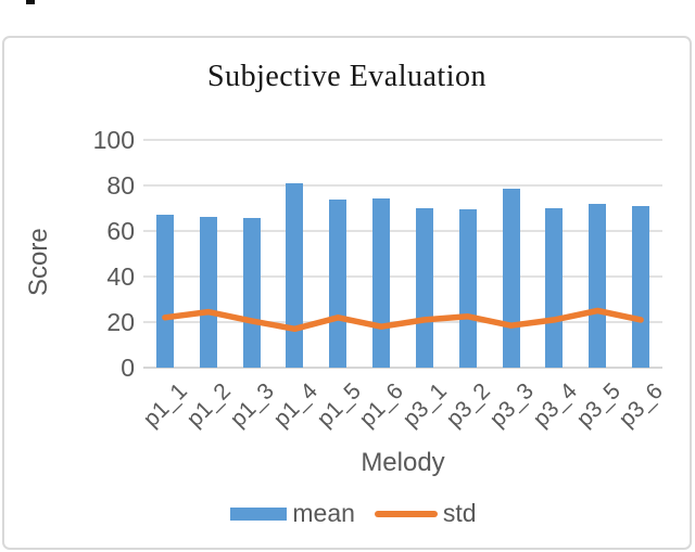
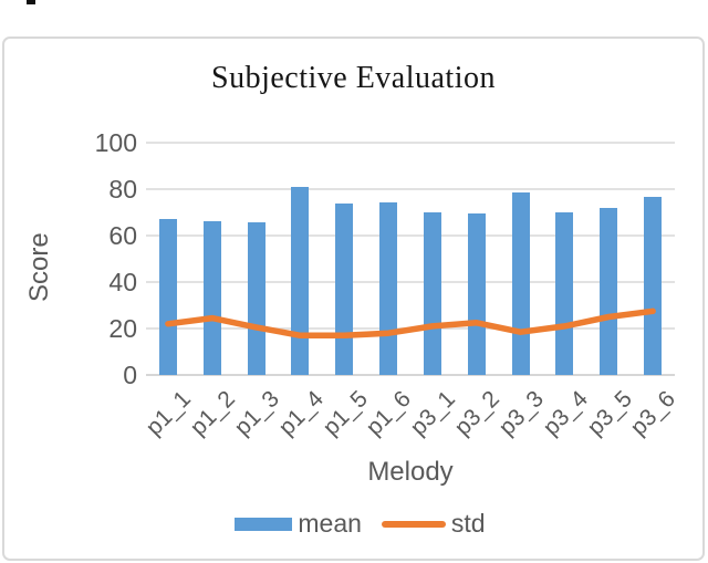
std/p1_5: 22 -> 17
mean/p3_6: 71 -> 76
std/p3_6: 21 -> 28
